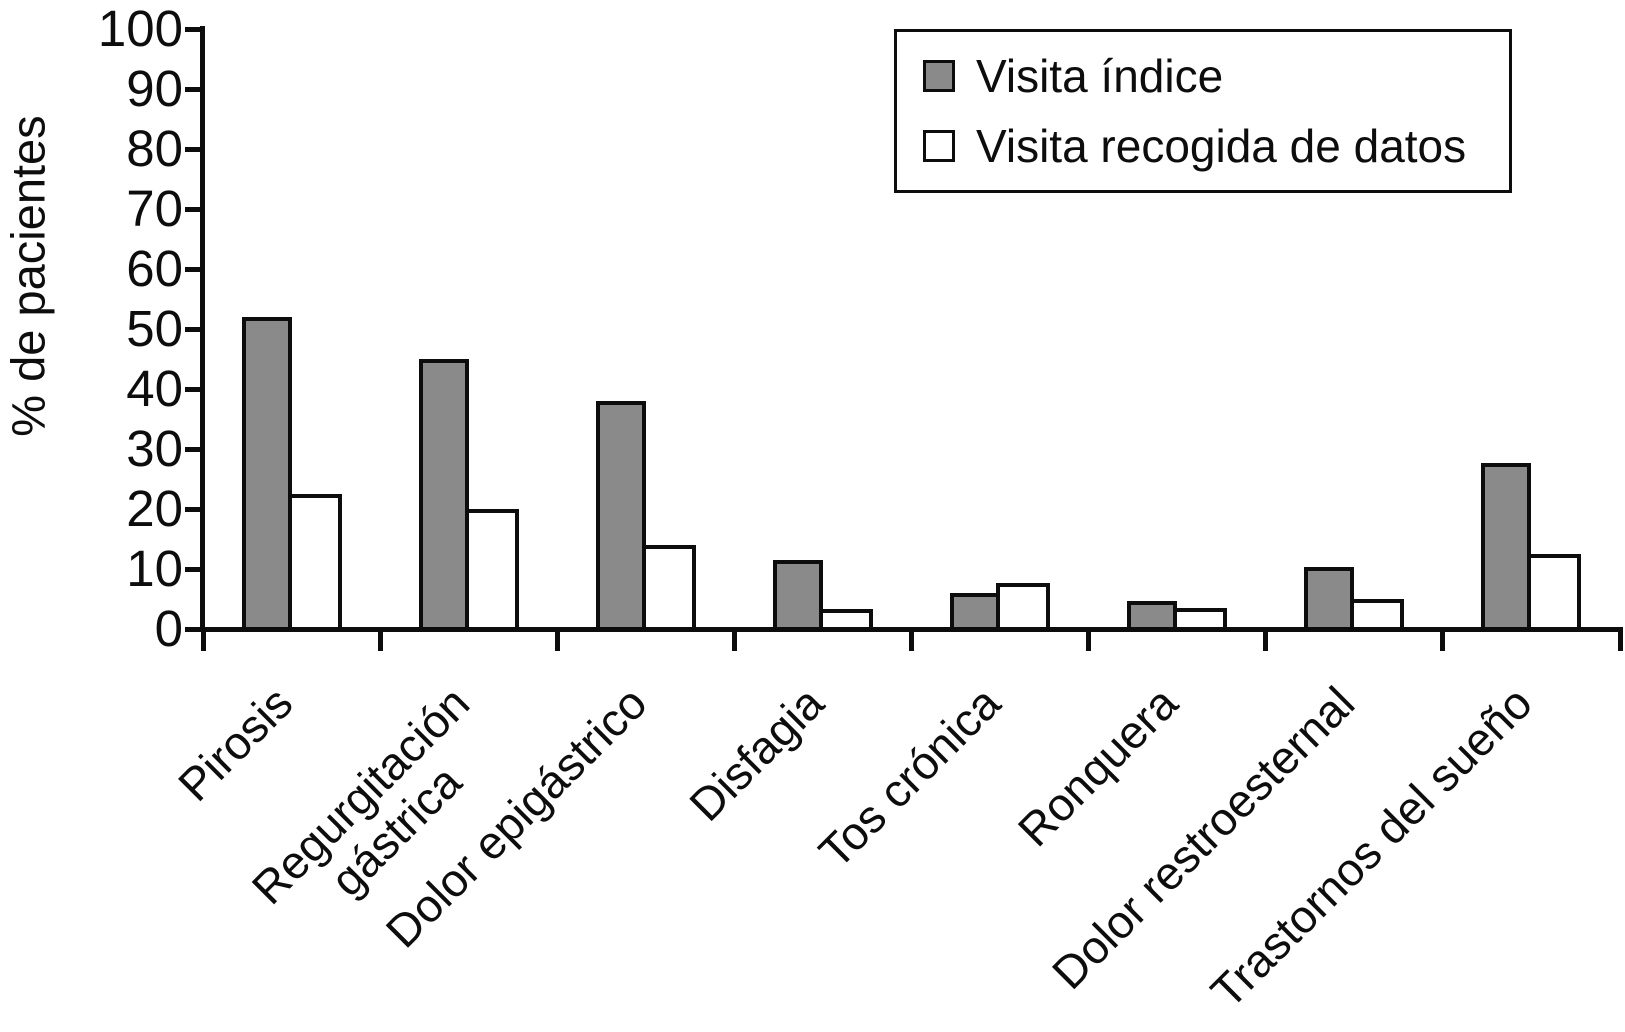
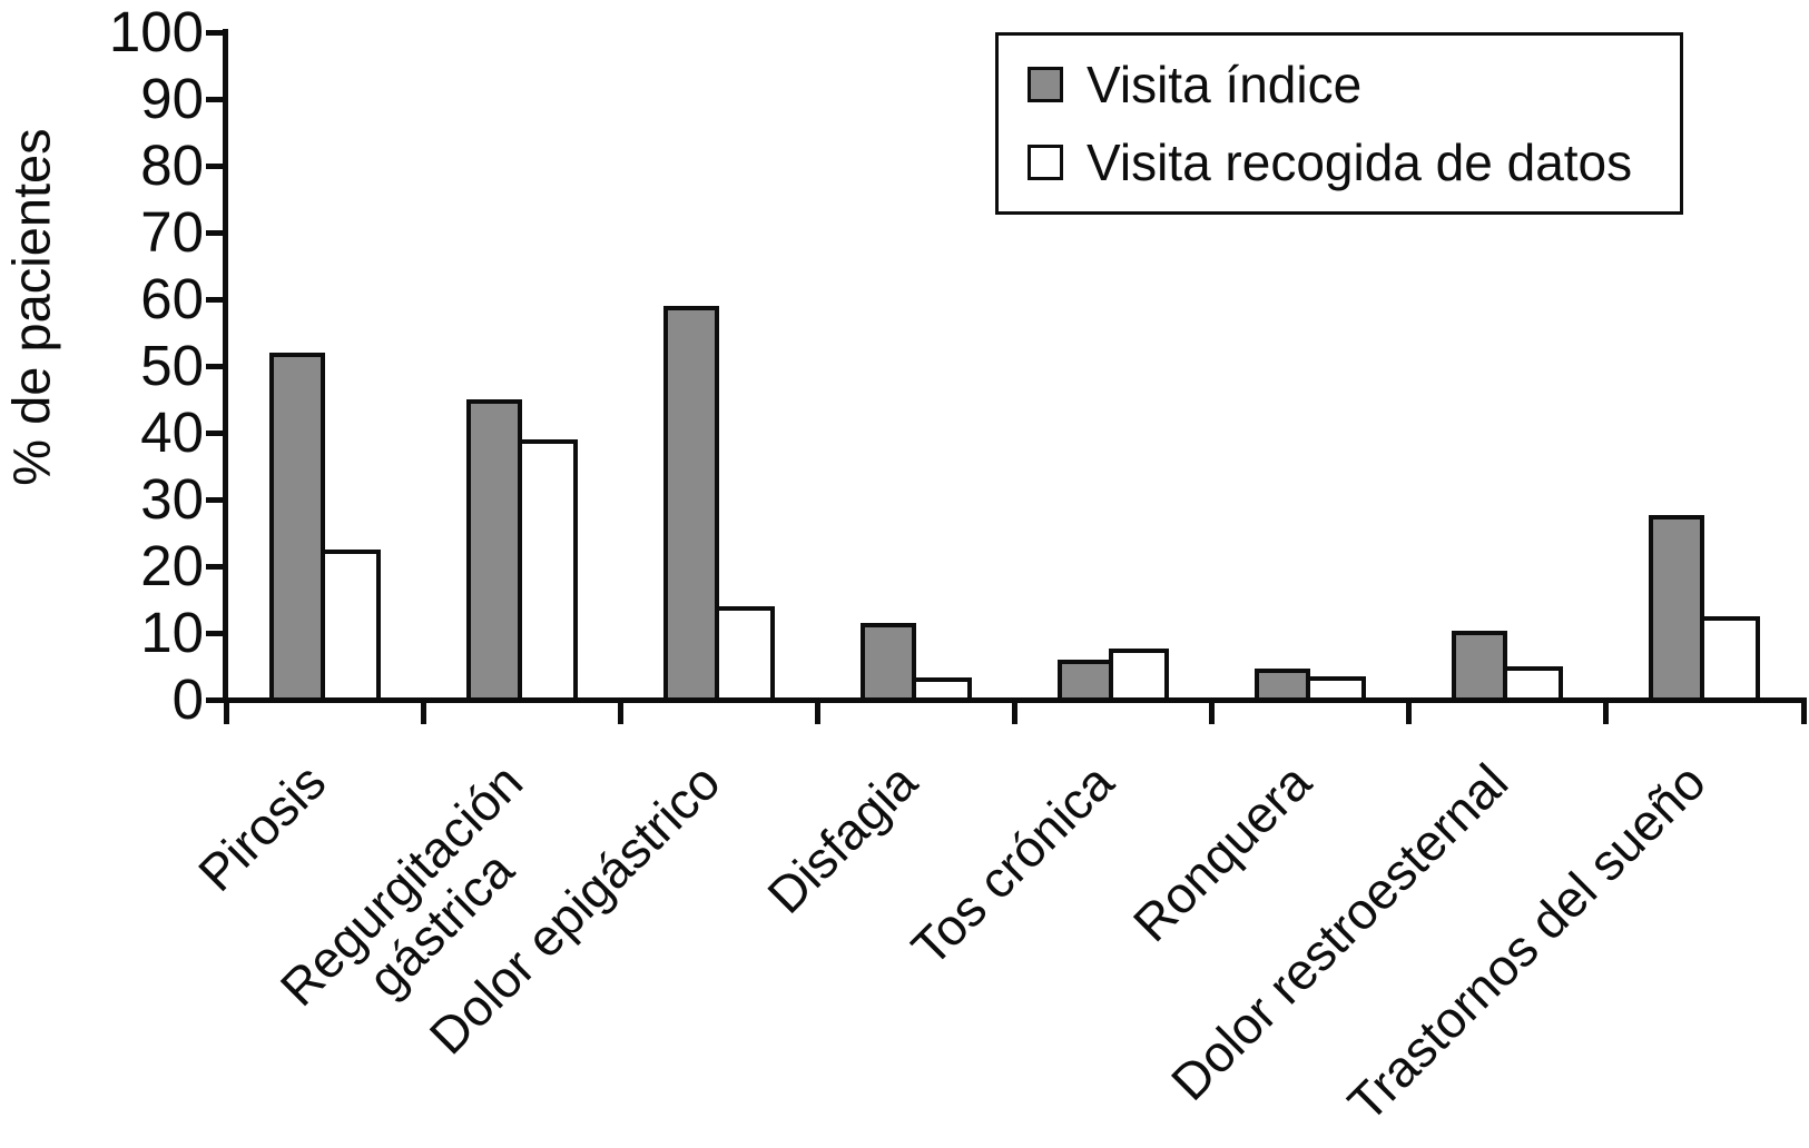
Visita recogida de datos/Regurgitación gástrica: 20 -> 39
Visita índice/Dolor epigástrico: 38 -> 59
